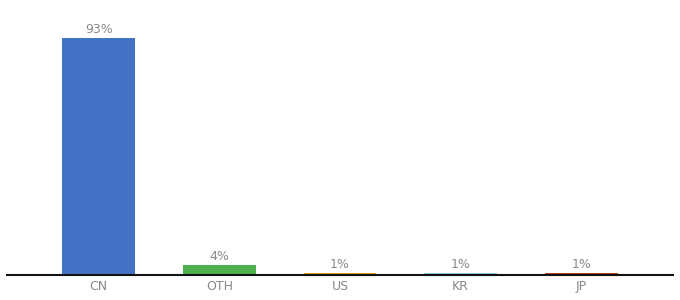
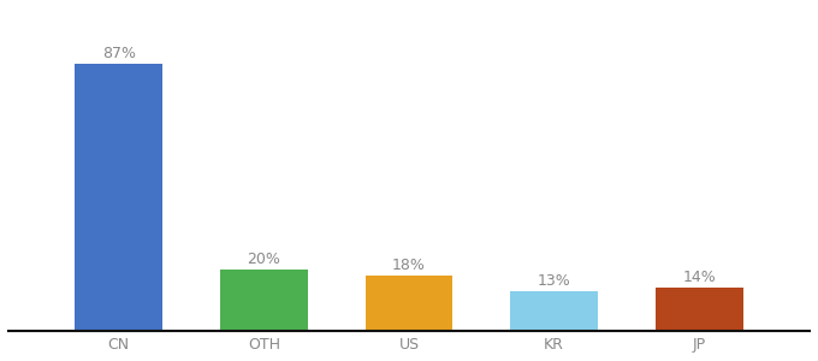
CN: 93% -> 87%
OTH: 4% -> 20%
US: 1% -> 18%
KR: 1% -> 13%
JP: 1% -> 14%
